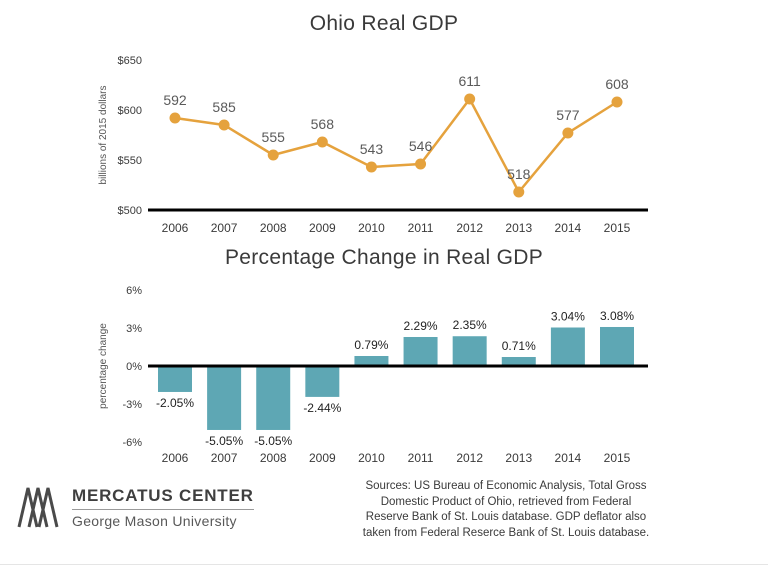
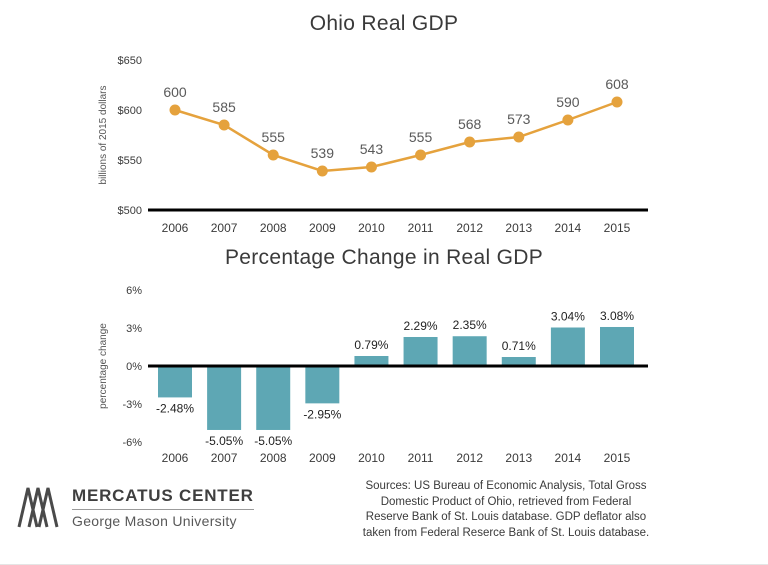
Ohio Real GDP/2006: 592 -> 600
Ohio Real GDP/2009: 568 -> 539
Ohio Real GDP/2011: 546 -> 555
Ohio Real GDP/2012: 611 -> 568
Ohio Real GDP/2013: 518 -> 573
Ohio Real GDP/2014: 577 -> 590
Percentage Change in Real GDP/2006: -2.05% -> -2.48%
Percentage Change in Real GDP/2009: -2.44% -> -2.95%
